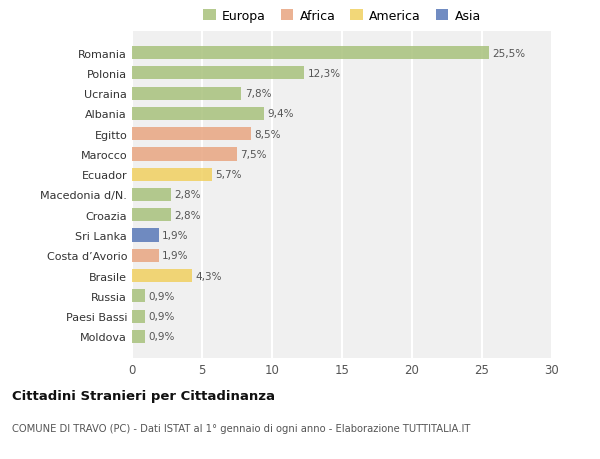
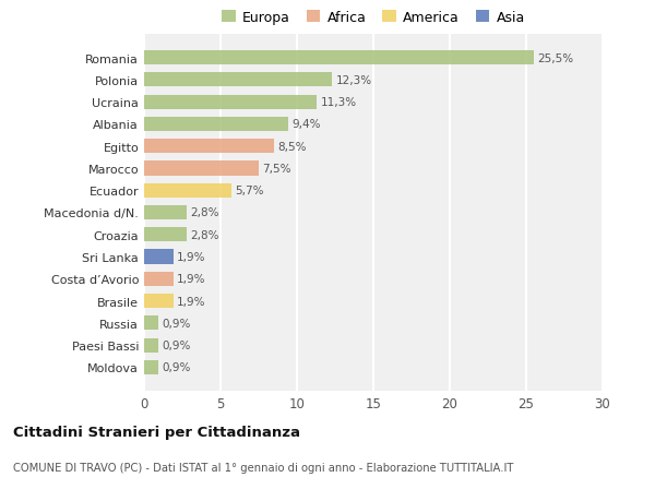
Ucraina: 7,8% -> 11,3%
Brasile: 4,3% -> 1,9%
